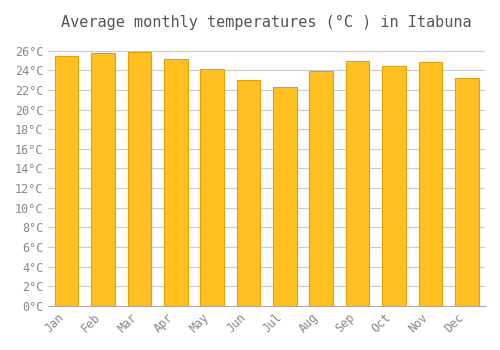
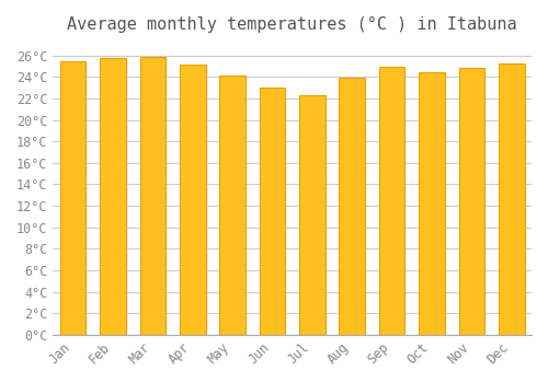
Dec: 23.2°C -> 25.3°C
